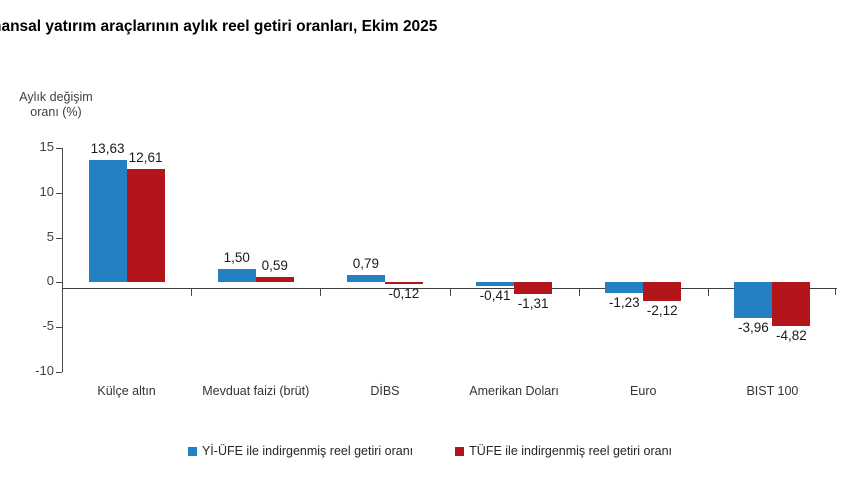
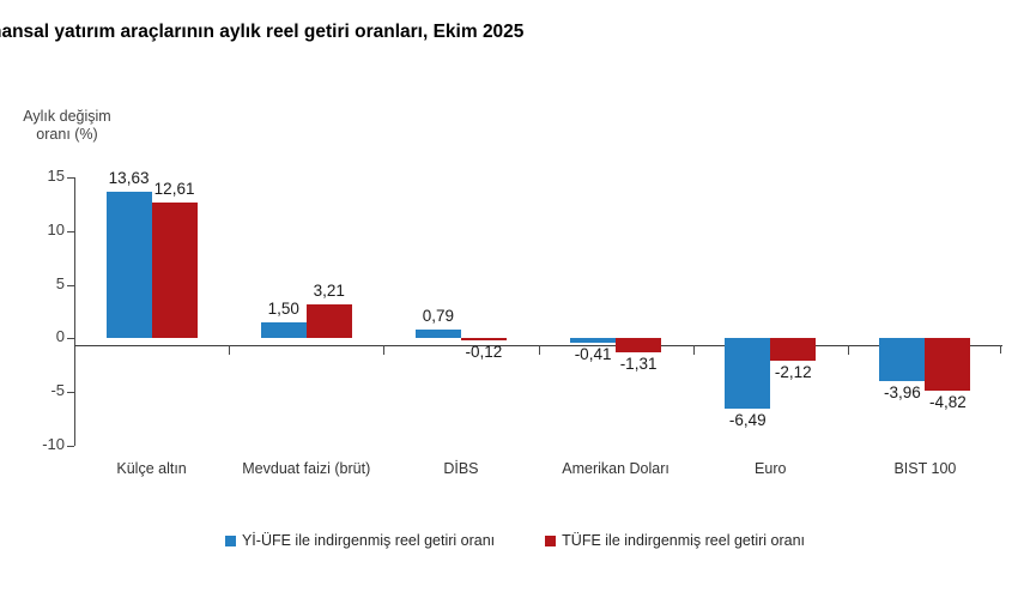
TÜFE ile indirgenmiş reel getiri oranı/Mevduat faizi (brüt): 0,59 -> 3,21
Yİ-ÜFE ile indirgenmiş reel getiri oranı/Euro: -1,23 -> -6,49
